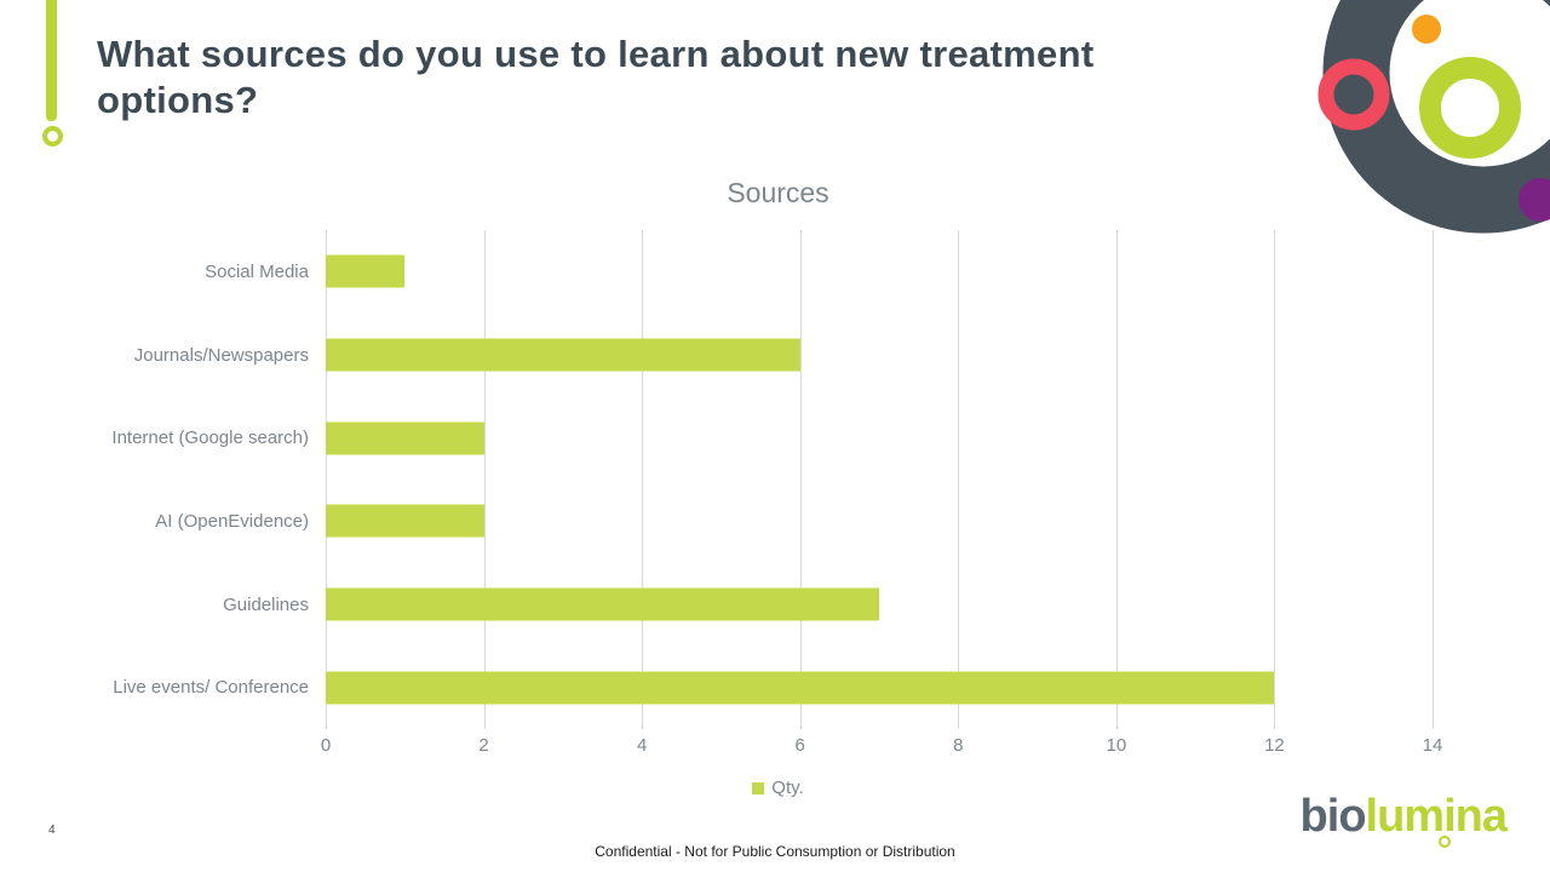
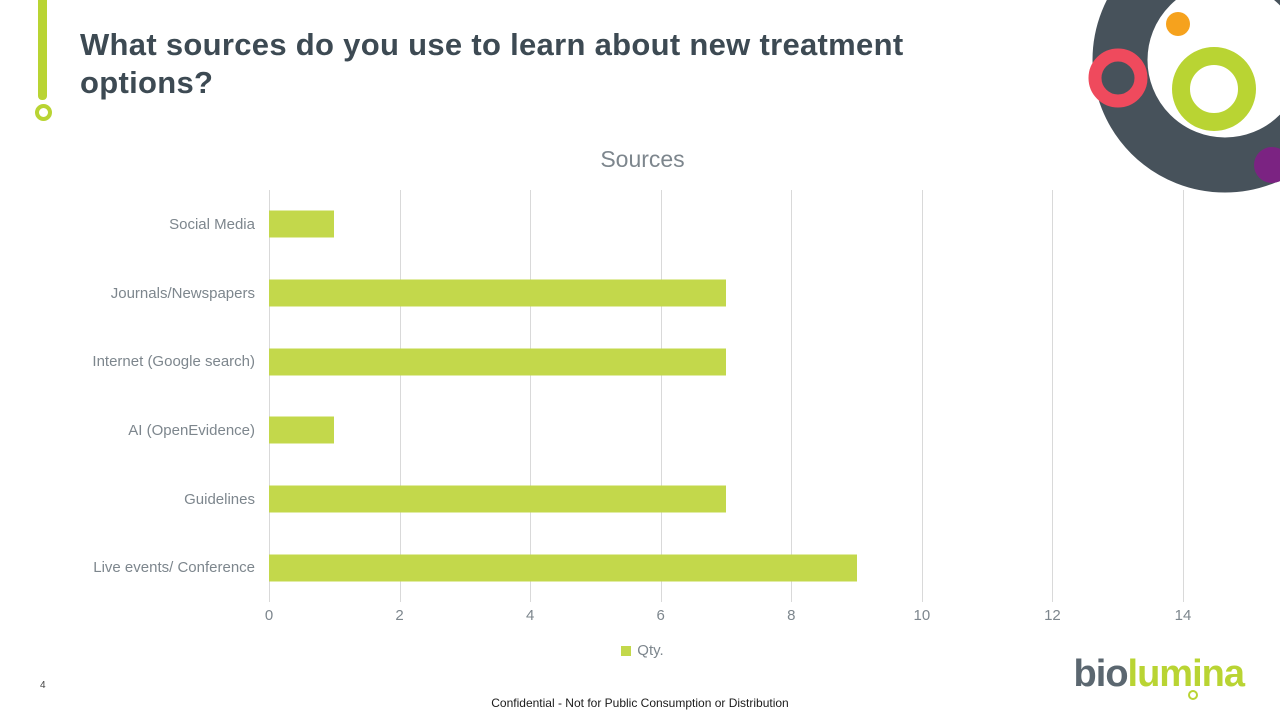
Journals/Newspapers: 6 -> 7
Internet (Google search): 2 -> 7
AI (OpenEvidence): 2 -> 1
Live events/ Conference: 12 -> 9
